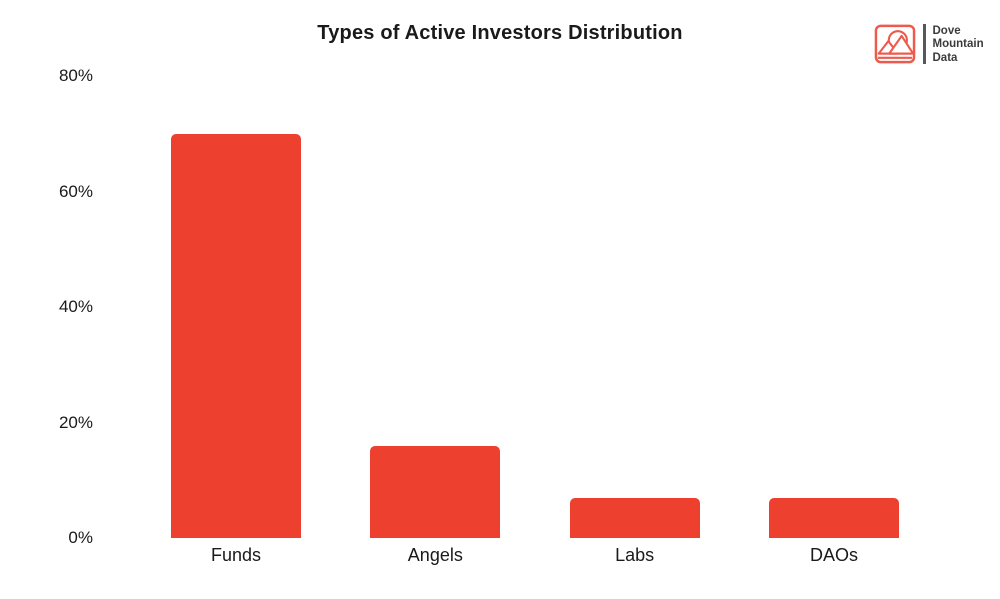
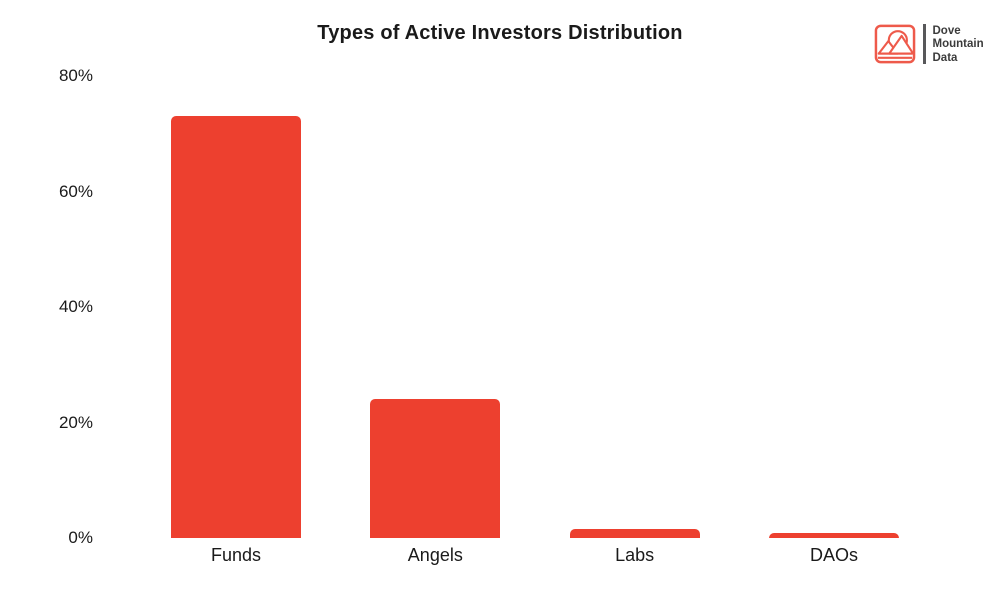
Funds: 70% -> 73%
Angels: 16% -> 24%
Labs: 7% -> 2%
DAOs: 7% -> 1%
